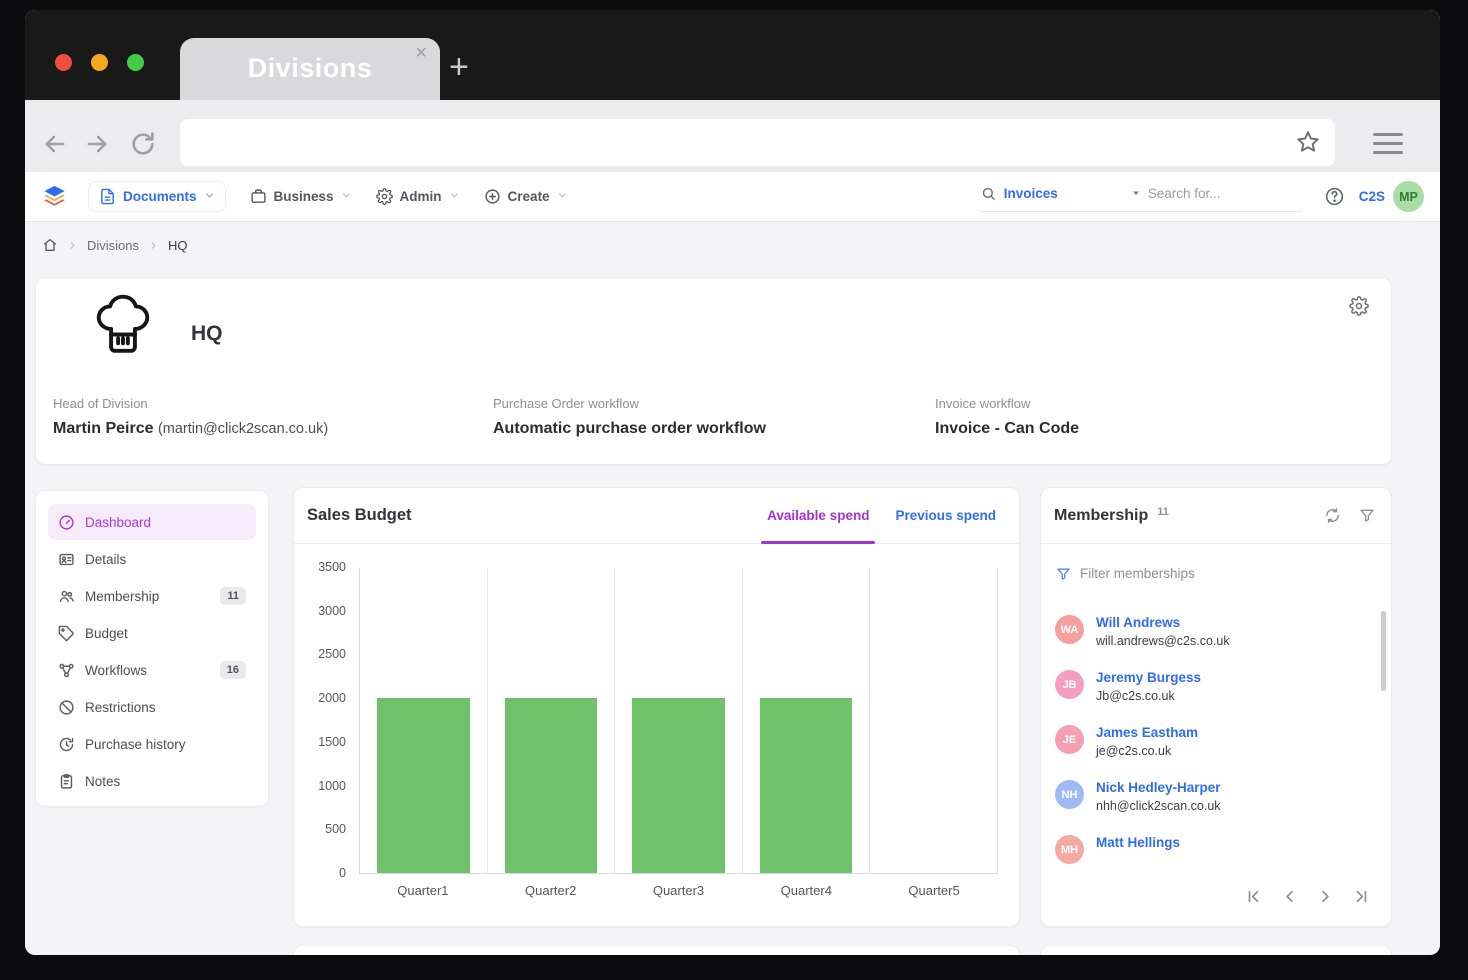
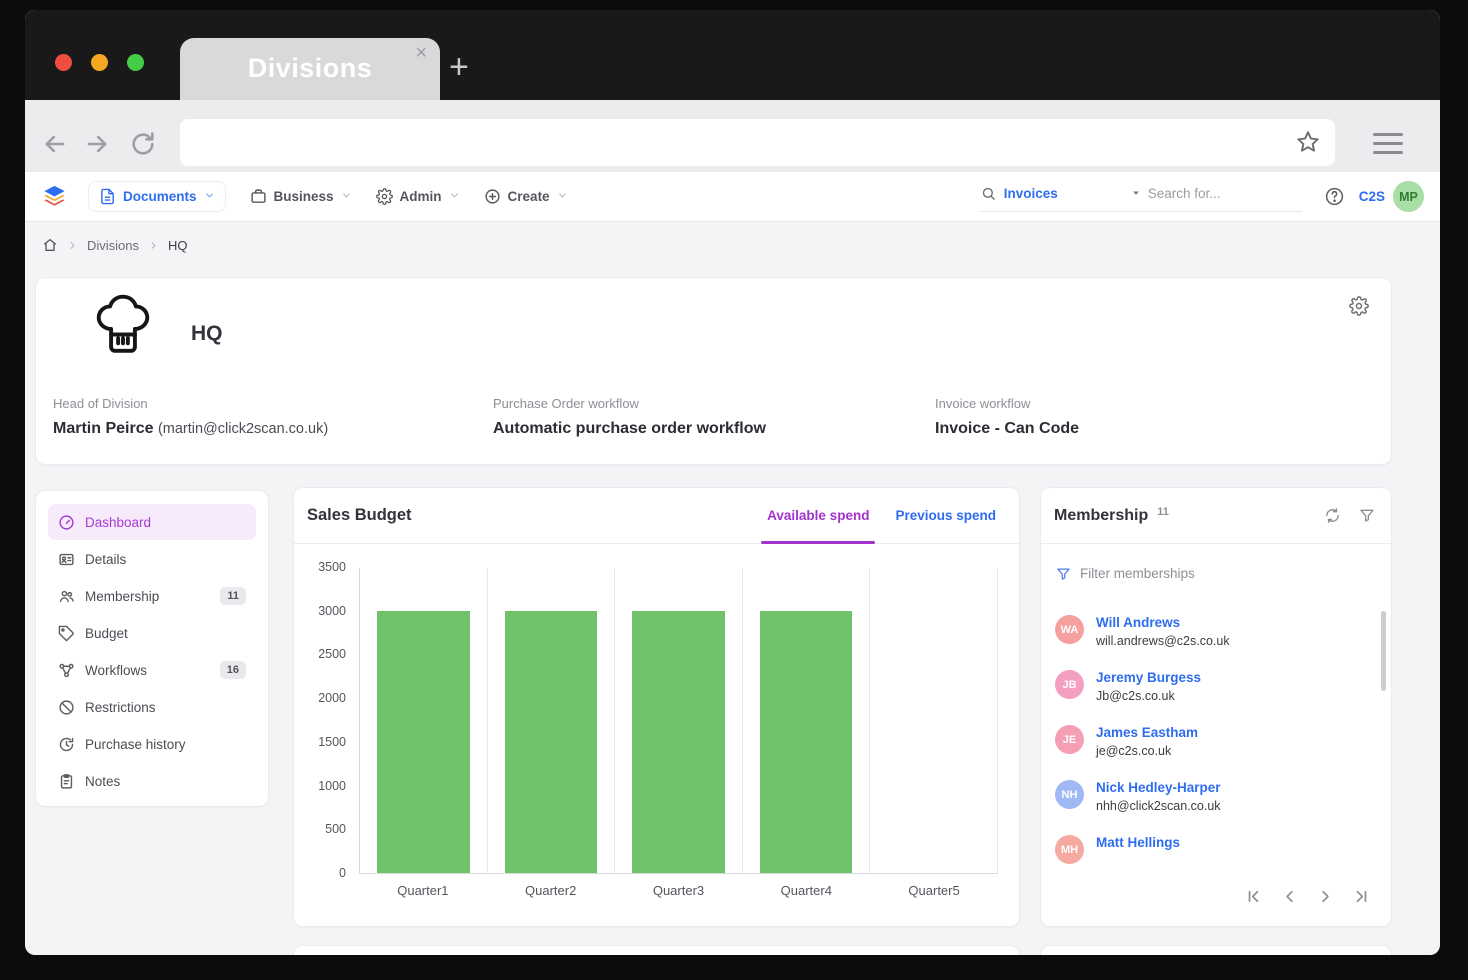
Quarter1: 2000 -> 3000
Quarter2: 2000 -> 3000
Quarter3: 2000 -> 3000
Quarter4: 2000 -> 3000
